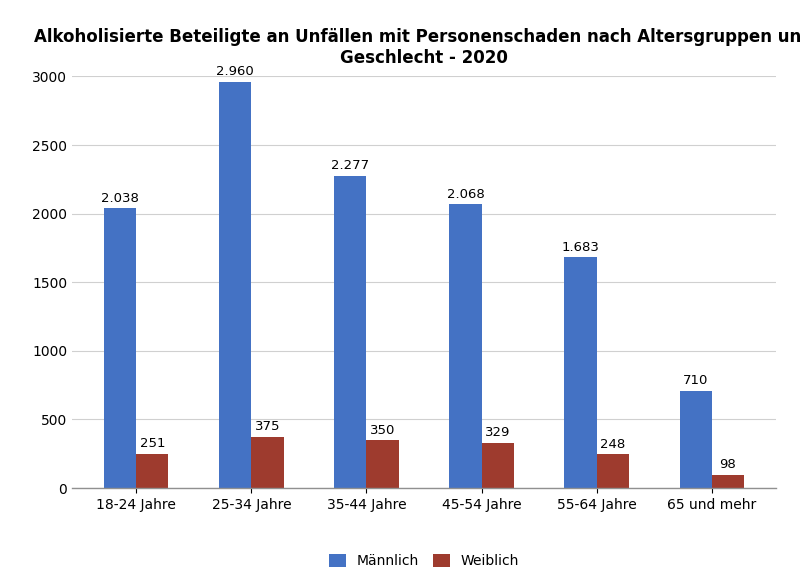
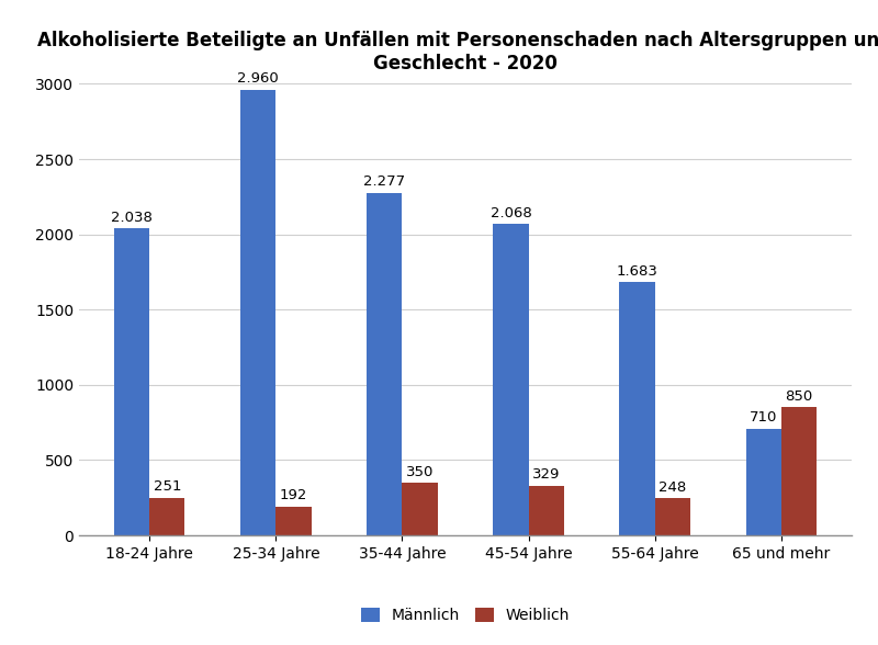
Weiblich/25-34 Jahre: 375 -> 192
Weiblich/65 und mehr: 98 -> 850
